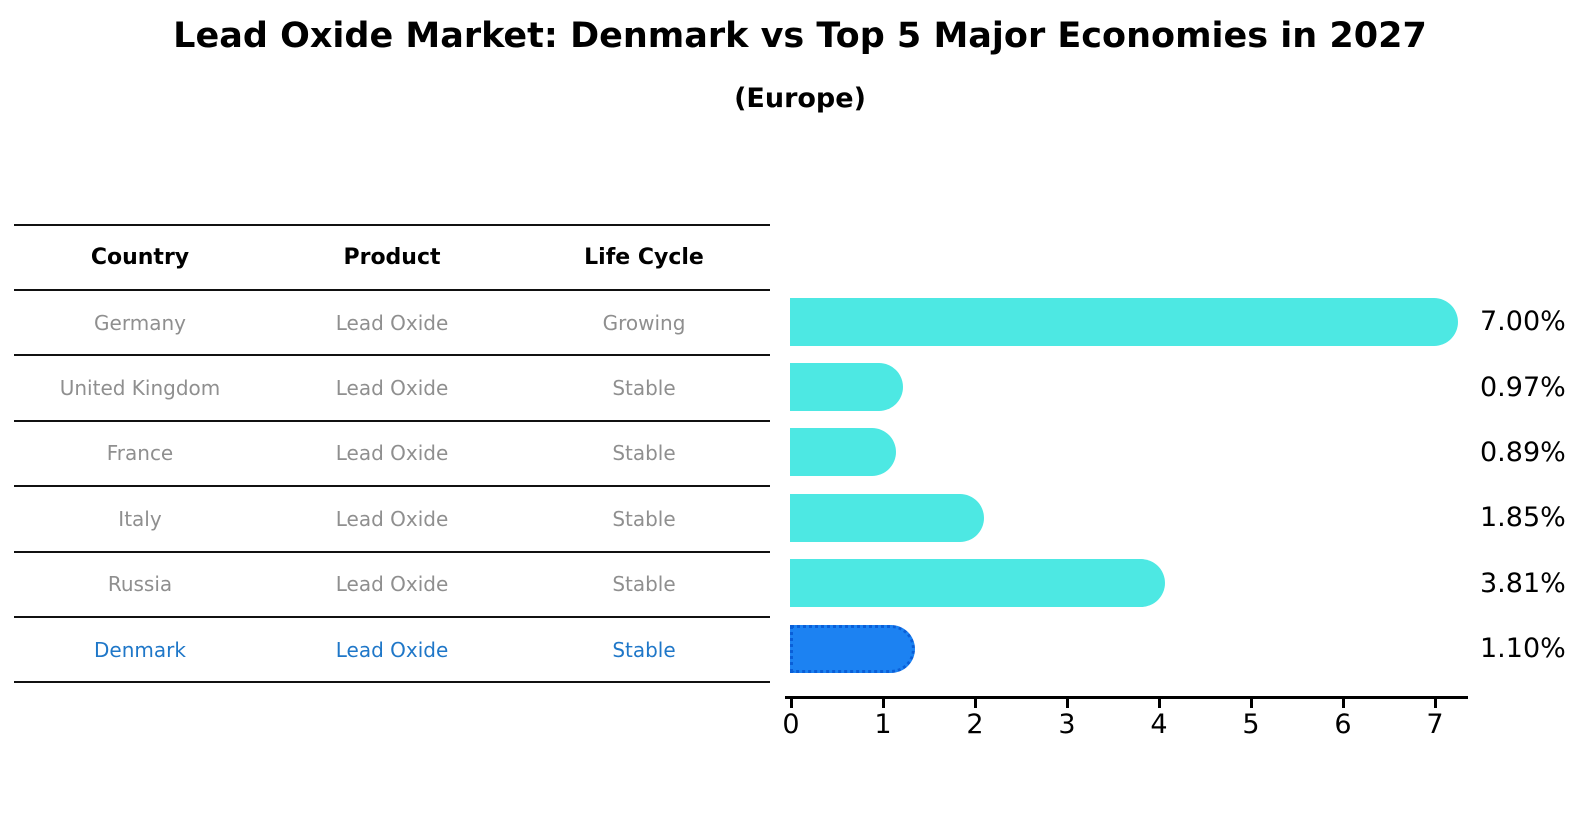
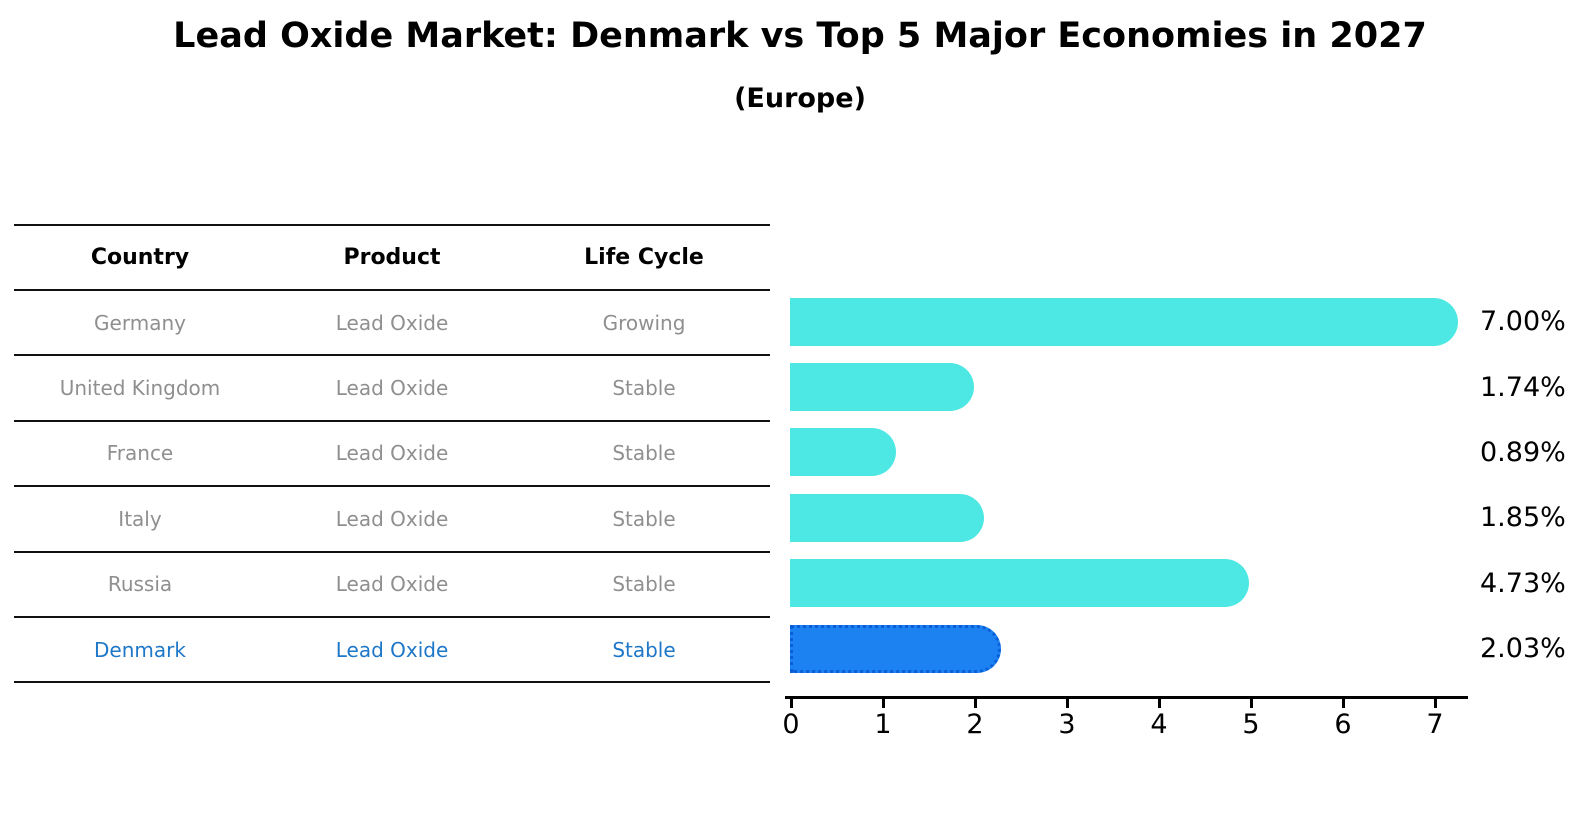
United Kingdom: 0.97% -> 1.74%
Russia: 3.81% -> 4.73%
Denmark: 1.10% -> 2.03%
